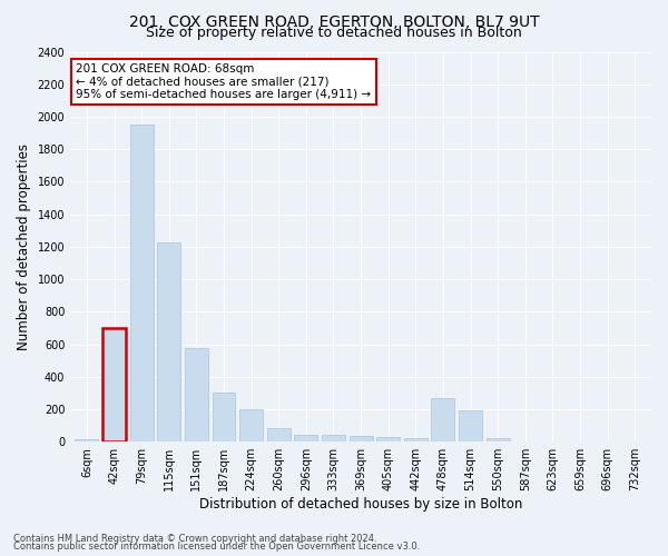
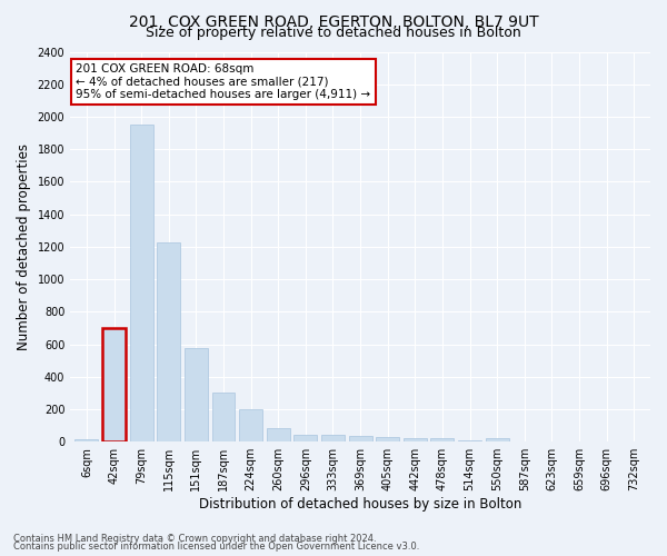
478sqm: 270 -> 20
514sqm: 190 -> 0
